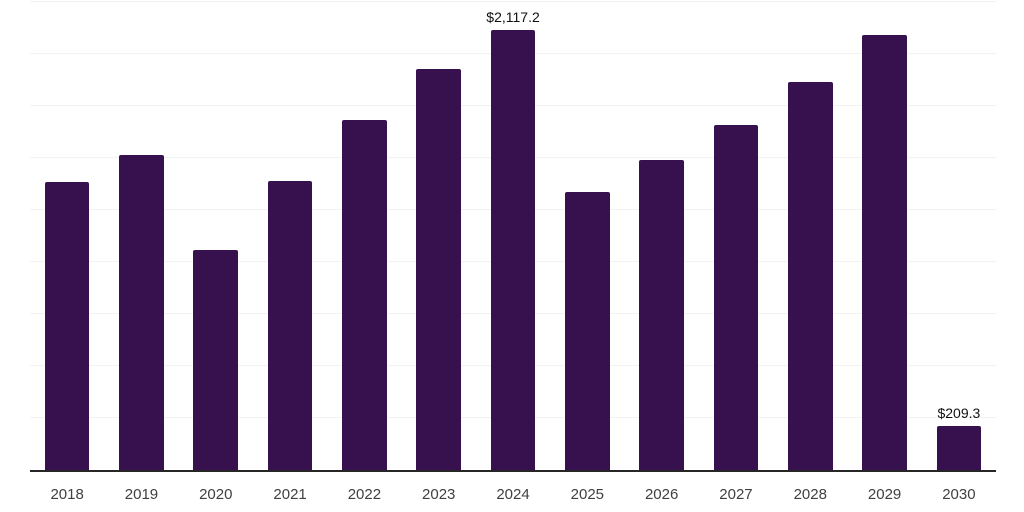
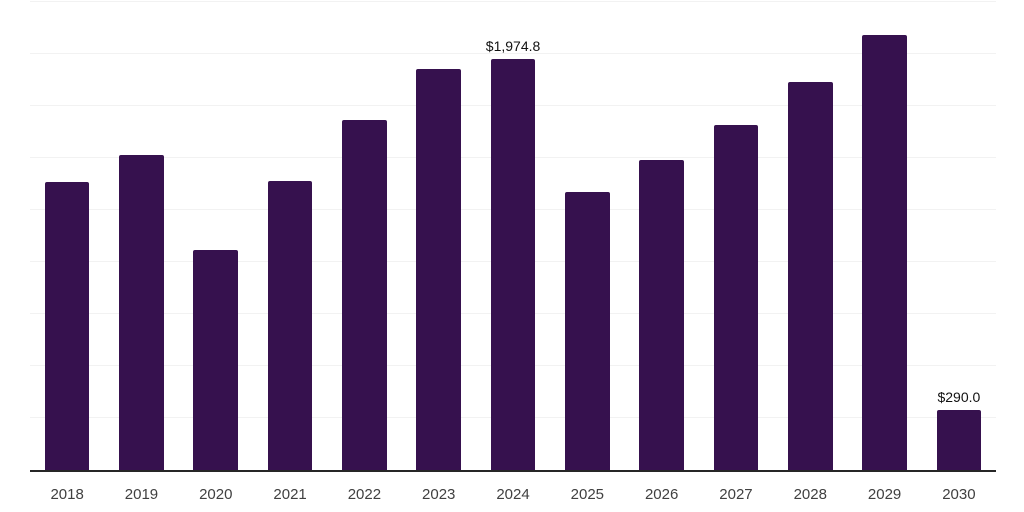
2024: $2,117.2 -> $1,974.8
2030: $209.3 -> $290.0
